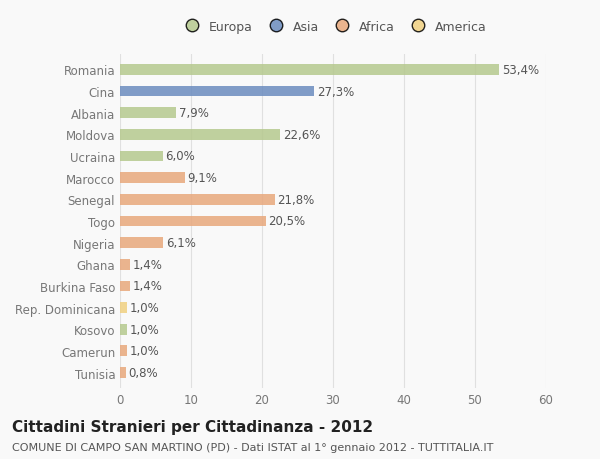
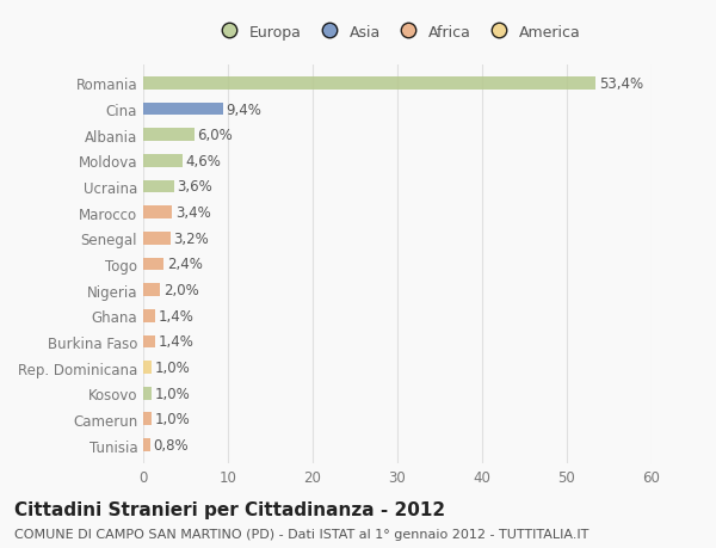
Cina: 27,3% -> 9,4%
Albania: 7,9% -> 6,0%
Moldova: 22,6% -> 4,6%
Ucraina: 6,0% -> 3,6%
Marocco: 9,1% -> 3,4%
Senegal: 21,8% -> 3,2%
Togo: 20,5% -> 2,4%
Nigeria: 6,1% -> 2,0%
